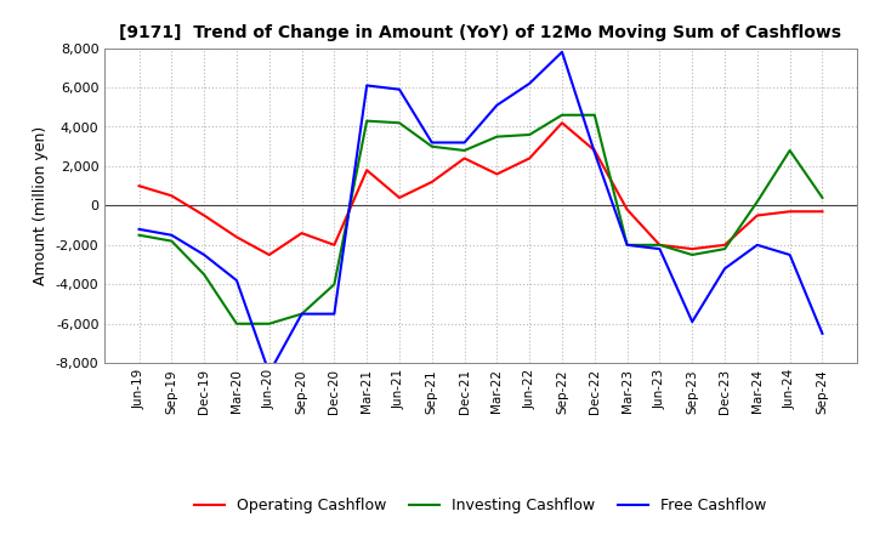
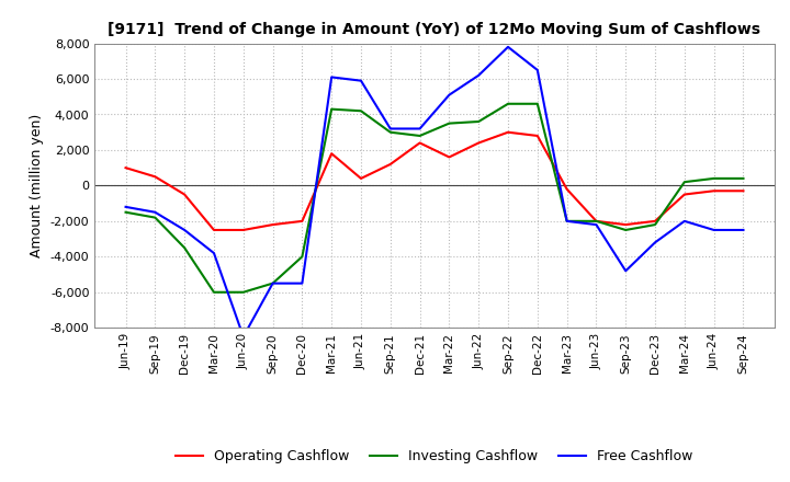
Operating Cashflow/Mar-20: -1,600 -> -2,500
Operating Cashflow/Sep-20: -1,400 -> -2,200
Operating Cashflow/Sep-22: 4,200 -> 3,000
Free Cashflow/Dec-22: 2,700 -> 6,500
Free Cashflow/Sep-23: -5,900 -> -4,800
Investing Cashflow/Jun-24: 2,800 -> 400
Free Cashflow/Sep-24: -6,500 -> -2,500
